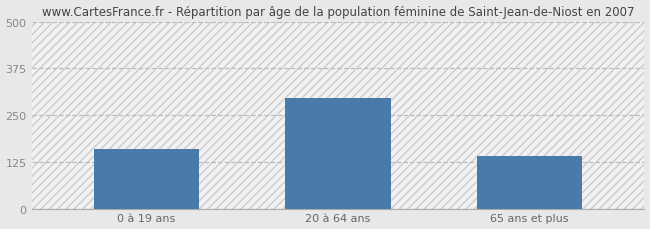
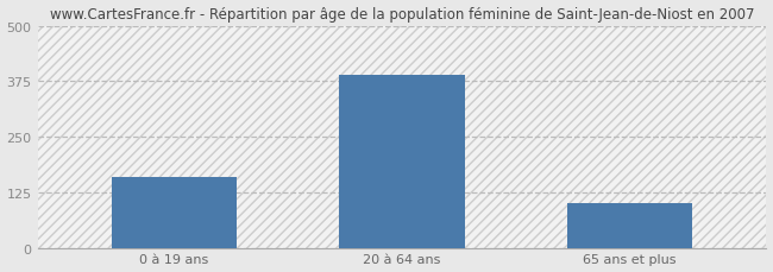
20 à 64 ans: 295 -> 390
65 ans et plus: 140 -> 100
